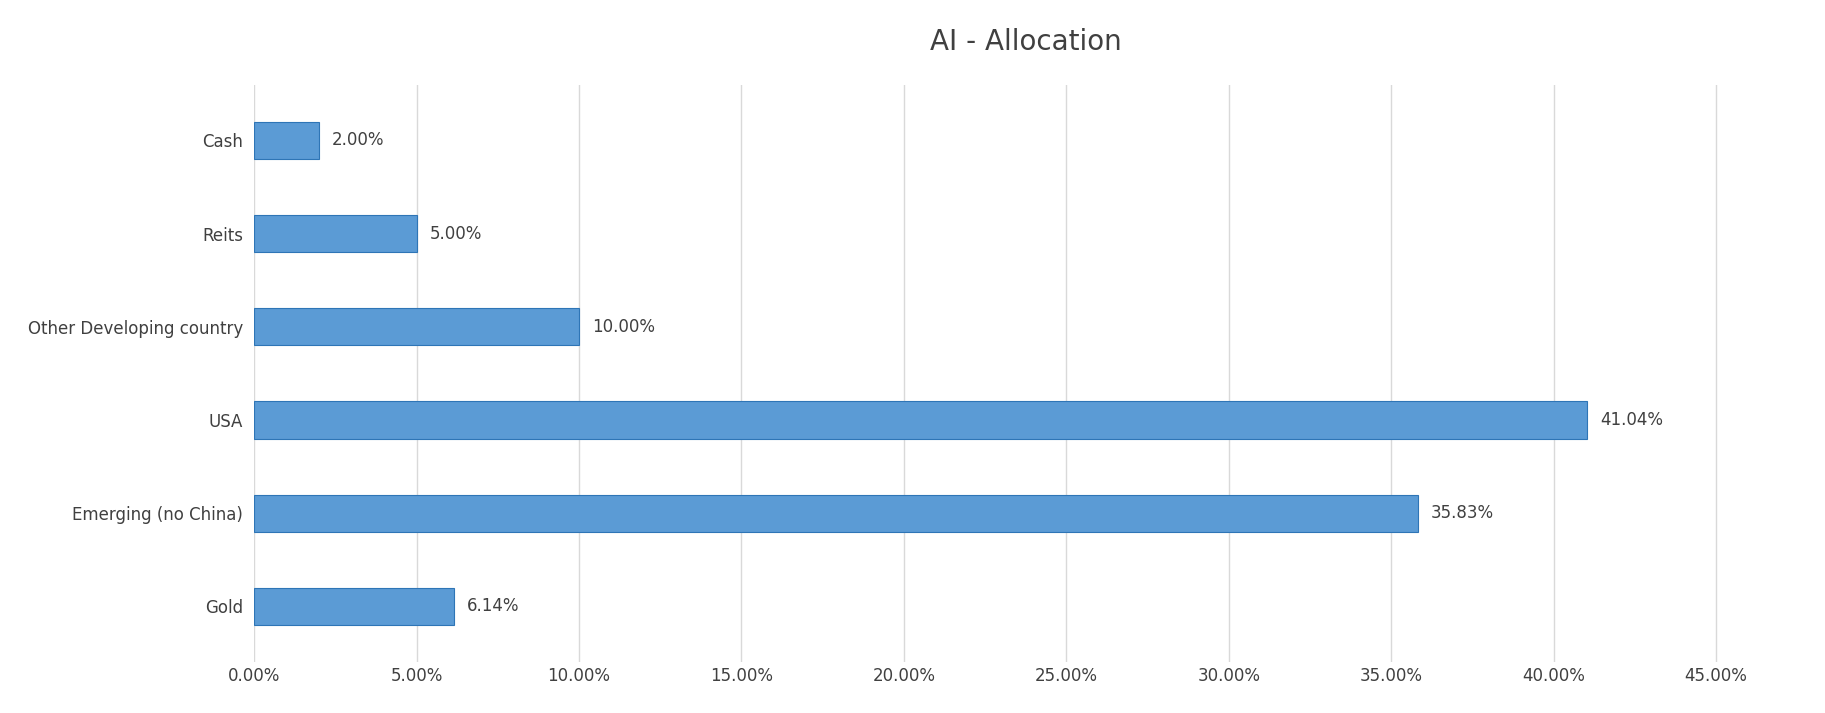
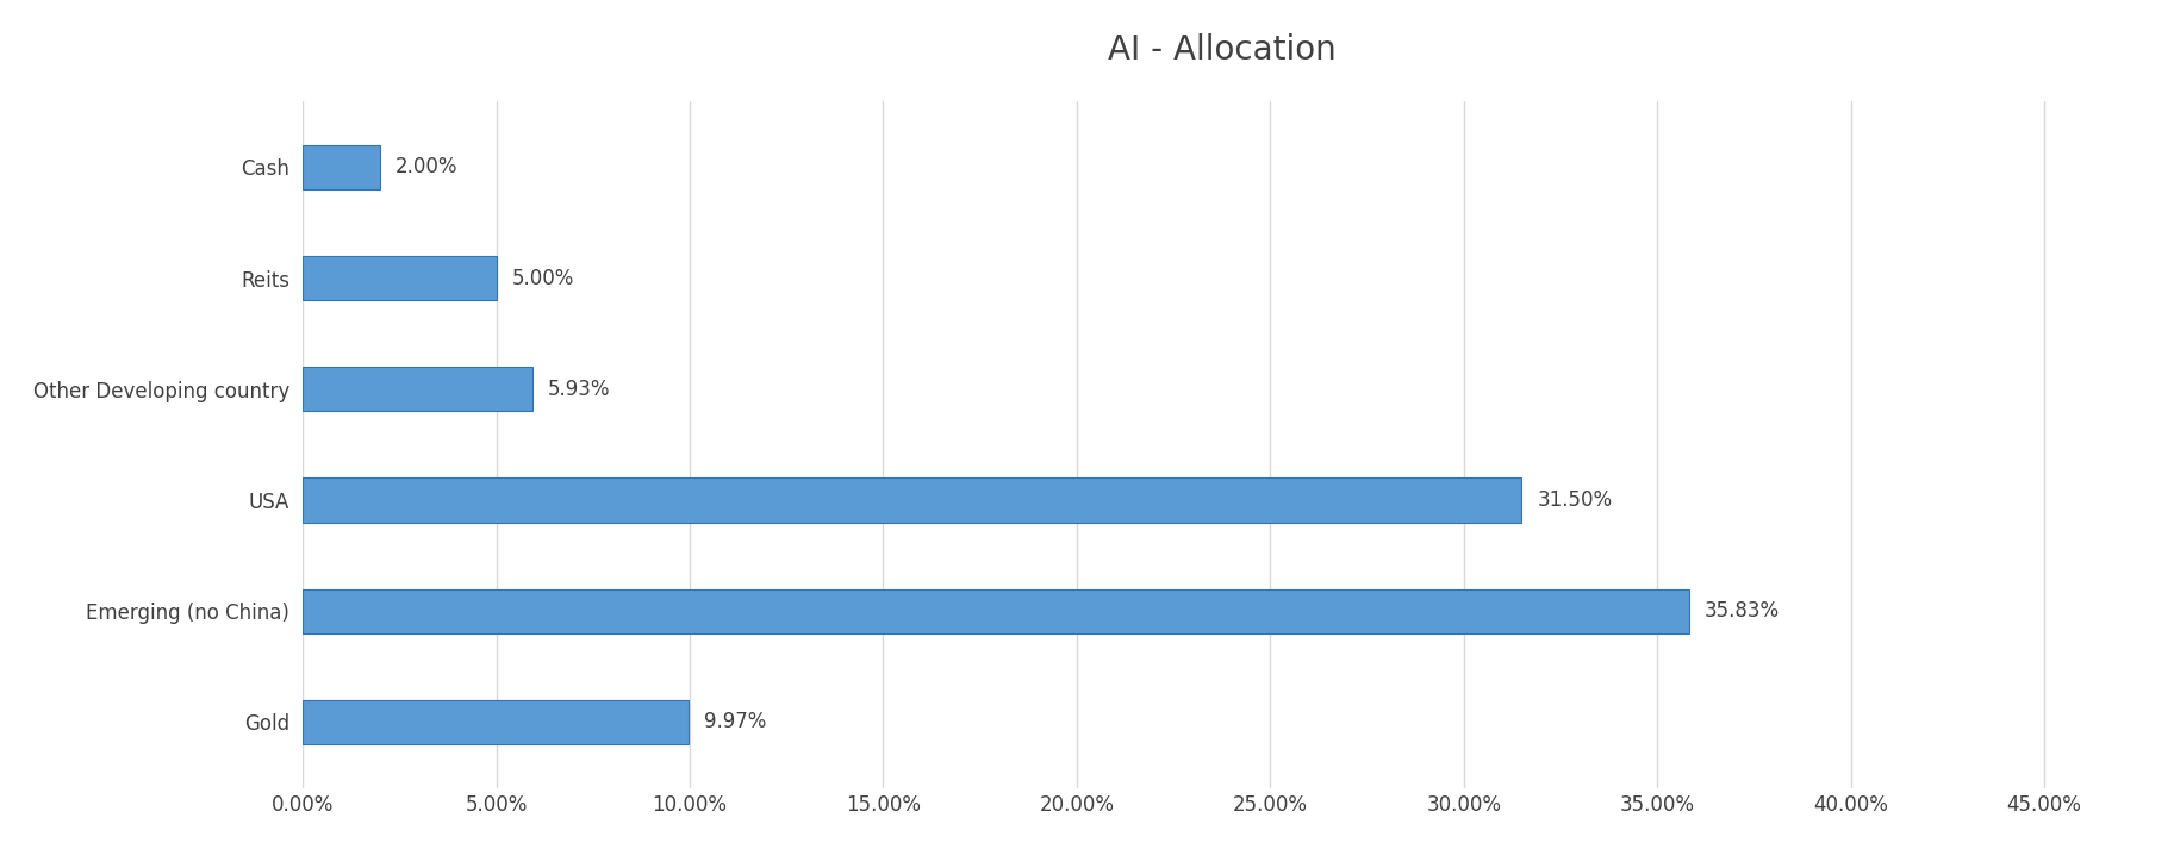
Other Developing country: 10.00% -> 5.93%
USA: 41.04% -> 31.50%
Gold: 6.14% -> 9.97%
